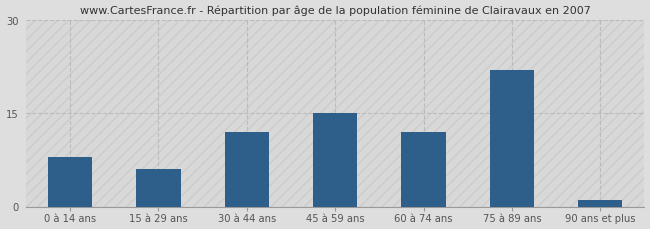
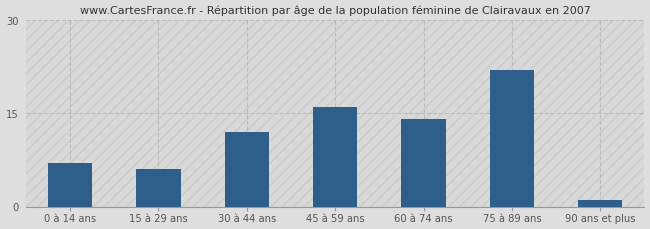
0 à 14 ans: 8 -> 7
45 à 59 ans: 15 -> 16
60 à 74 ans: 12 -> 14
